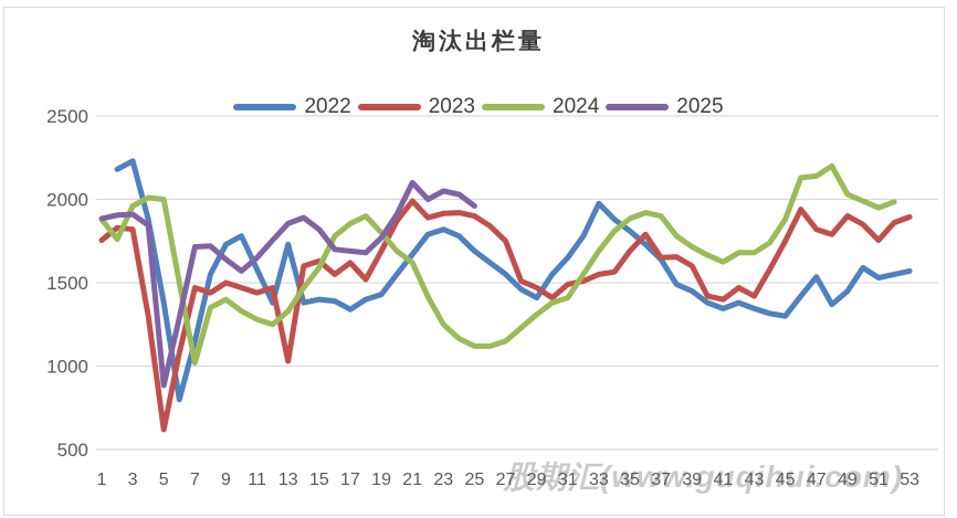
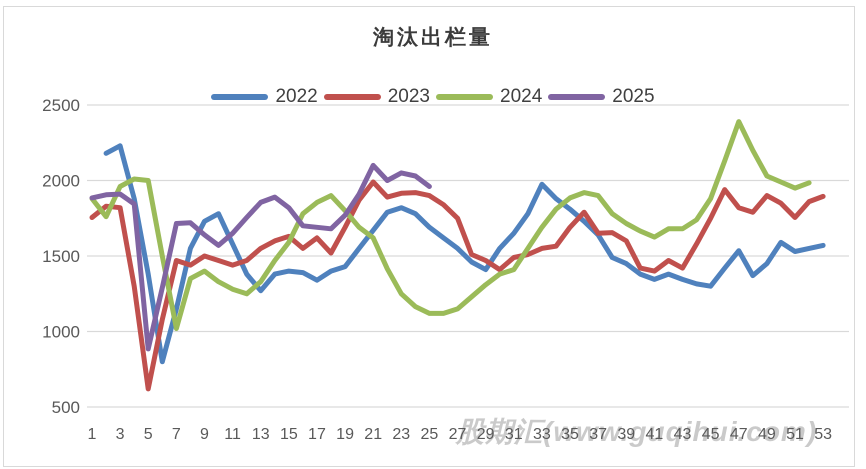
2022/13: 1730 -> 1270
2023/13: 1030 -> 1550
2024/47: 2140 -> 2390
